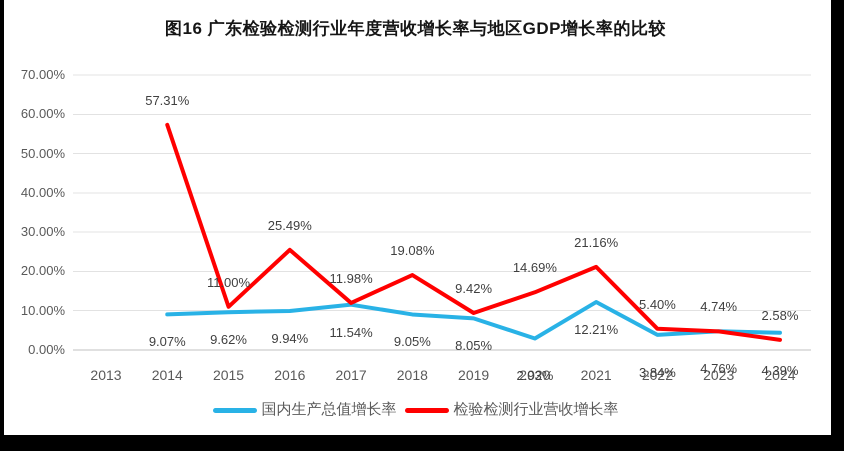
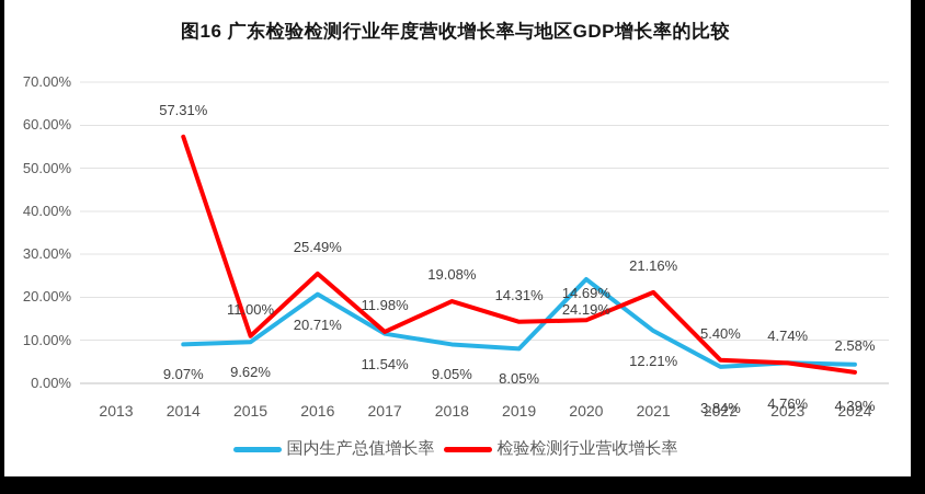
国内生产总值增长率/2016: 9.94% -> 20.71%
检验检测行业营收增长率/2019: 9.42% -> 14.31%
国内生产总值增长率/2020: 2.93% -> 24.19%
